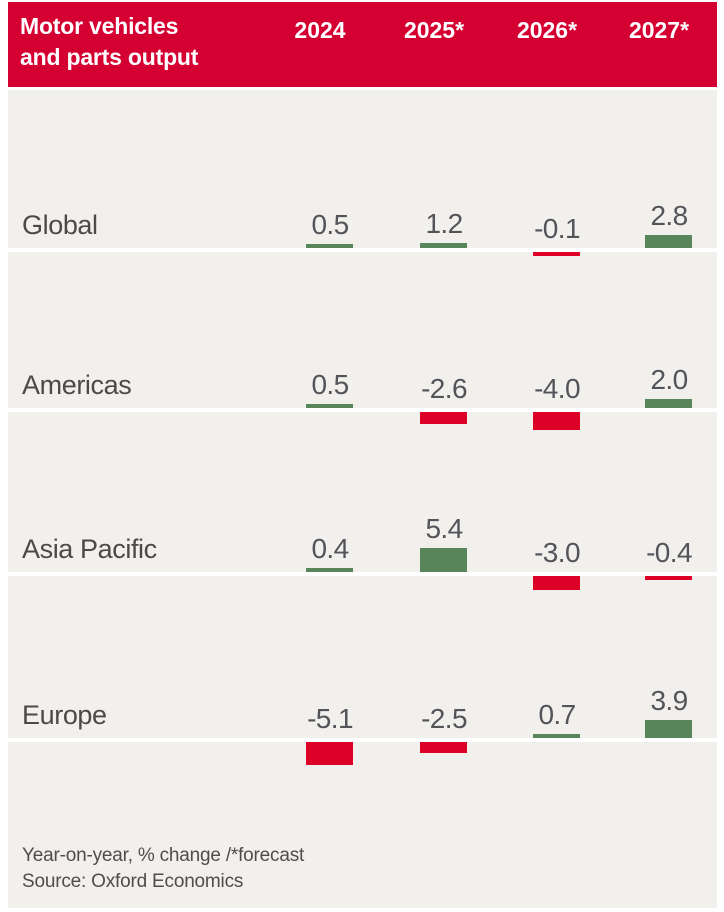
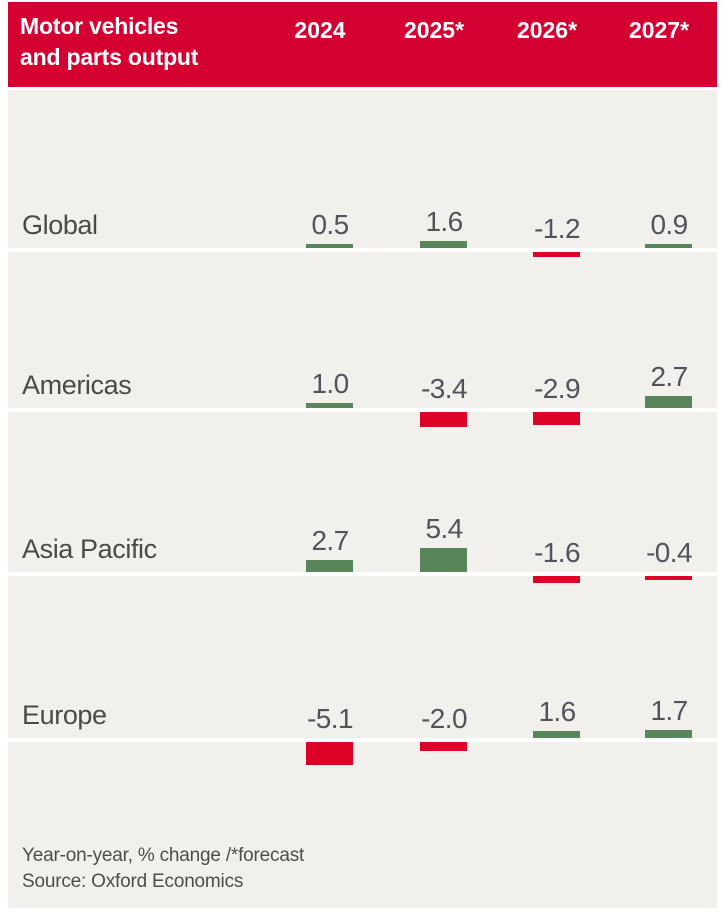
Americas/2024: 0.5 -> 1.0
Asia Pacific/2024: 0.4 -> 2.7
Global/2025*: 1.2 -> 1.6
Americas/2025*: -2.6 -> -3.4
Europe/2025*: -2.5 -> -2.0
Global/2026*: -0.1 -> -1.2
Americas/2026*: -4.0 -> -2.9
Asia Pacific/2026*: -3.0 -> -1.6
Europe/2026*: 0.7 -> 1.6
Global/2027*: 2.8 -> 0.9
Americas/2027*: 2.0 -> 2.7
Europe/2027*: 3.9 -> 1.7
